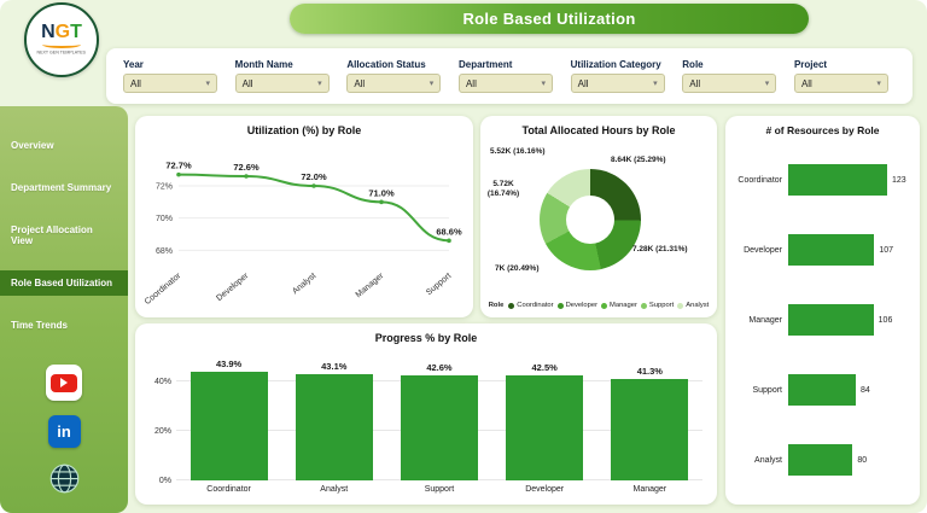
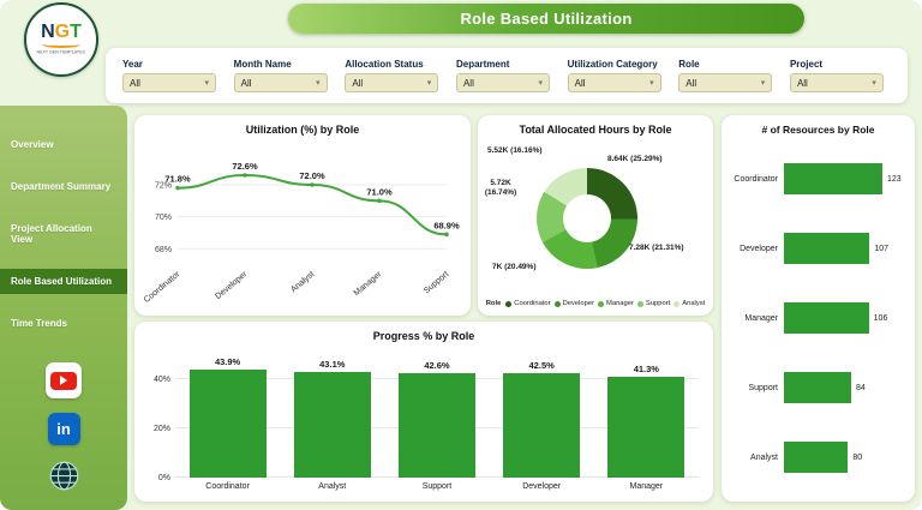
Utilization (%) by Role/Coordinator: 72.7% -> 71.8%
Utilization (%) by Role/Support: 68.6% -> 68.9%
